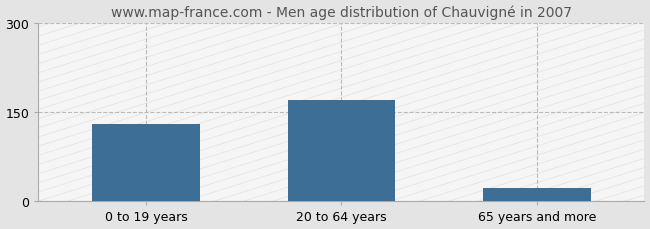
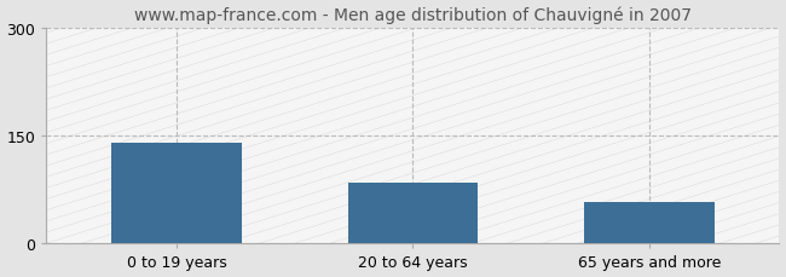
0 to 19 years: 130 -> 140
20 to 64 years: 170 -> 84
65 years and more: 22 -> 58
